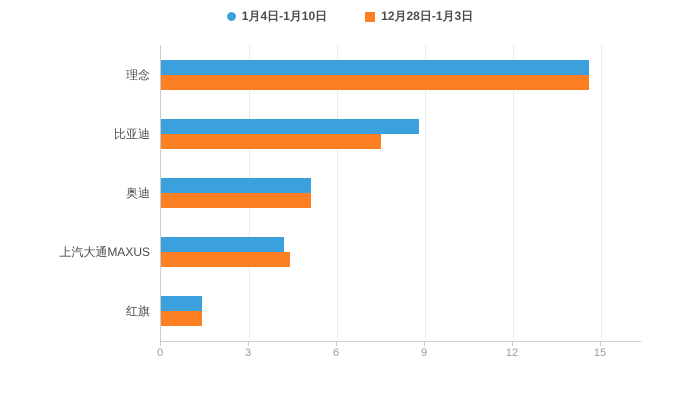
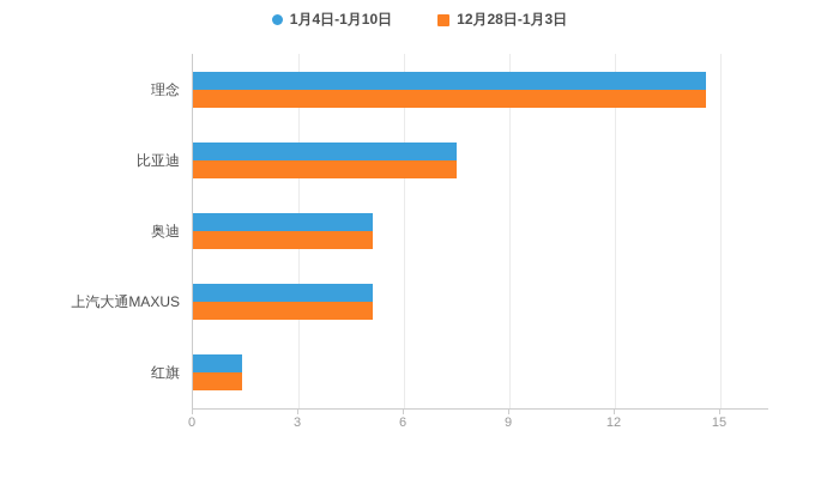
1月4日-1月10日/比亚迪: 8.8 -> 7.5
1月4日-1月10日/上汽大通MAXUS: 4.2 -> 5.1
12月28日-1月3日/上汽大通MAXUS: 4.4 -> 5.1
